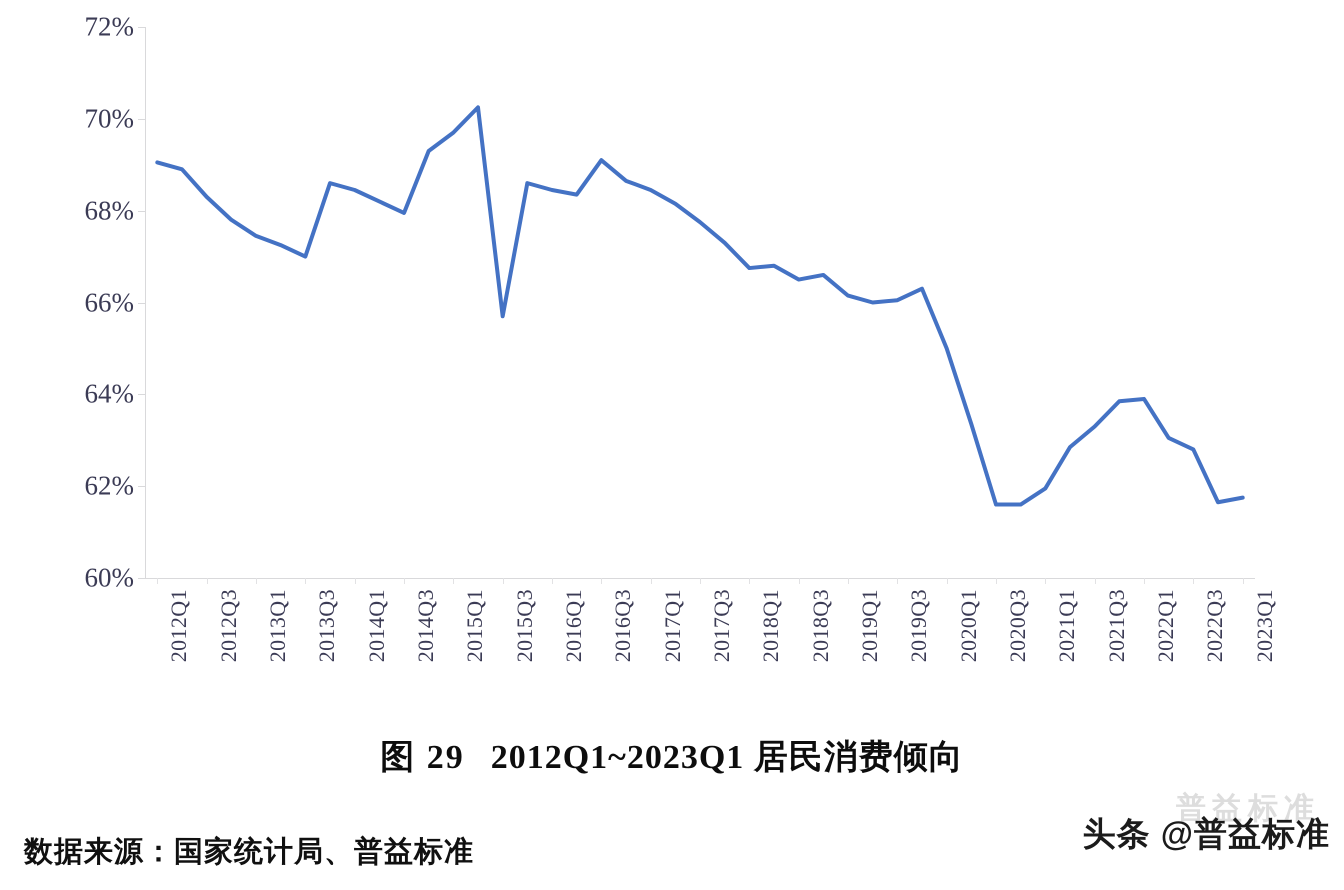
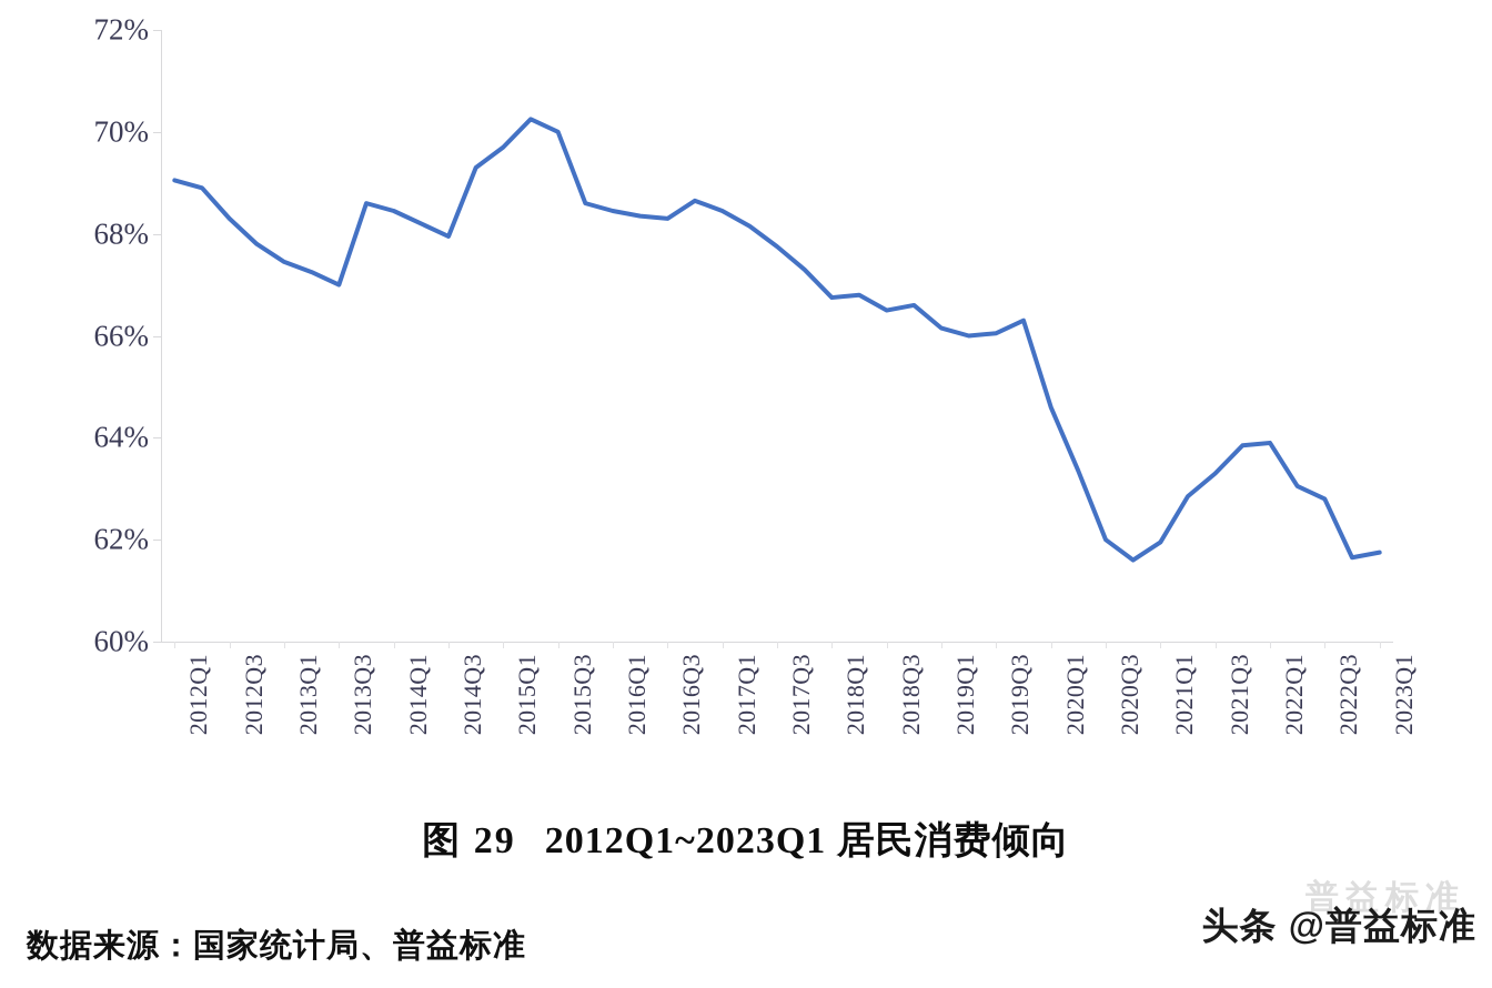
2015Q3: 65.7% -> 70.0%
2016Q3: 69.1% -> 68.3%
2020Q1: 65.0% -> 64.6%
2020Q3: 61.6% -> 62.0%
